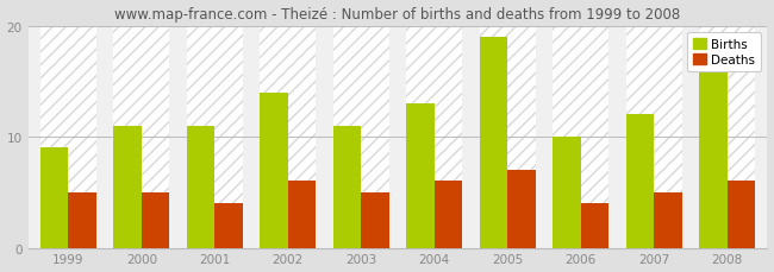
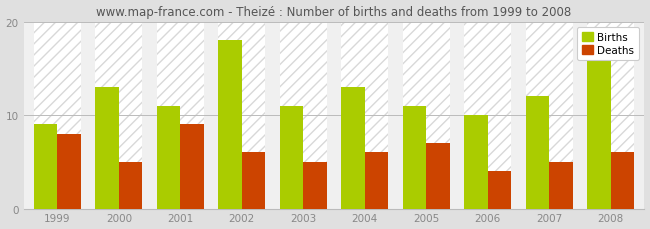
Deaths/1999: 5 -> 8
Births/2000: 11 -> 13
Deaths/2001: 4 -> 9
Births/2002: 14 -> 18
Births/2005: 19 -> 11
